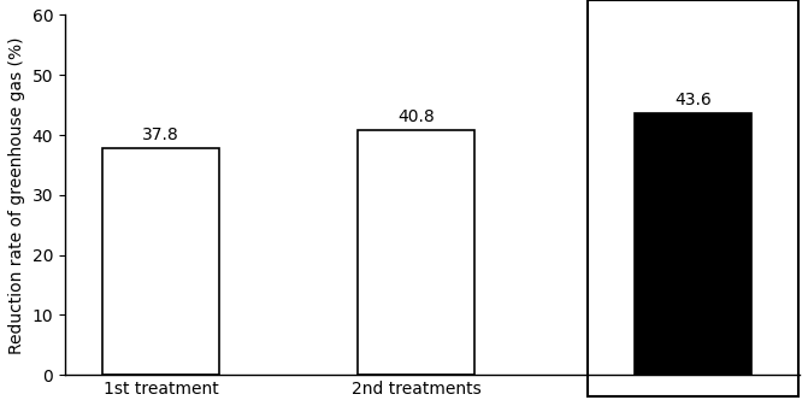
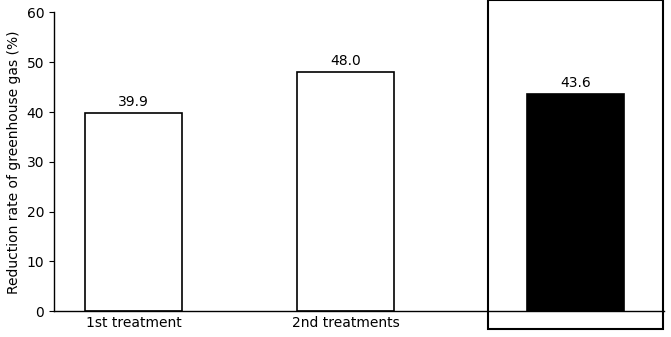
1st treatment: 37.8 -> 39.9
2nd treatments: 40.8 -> 48.0
